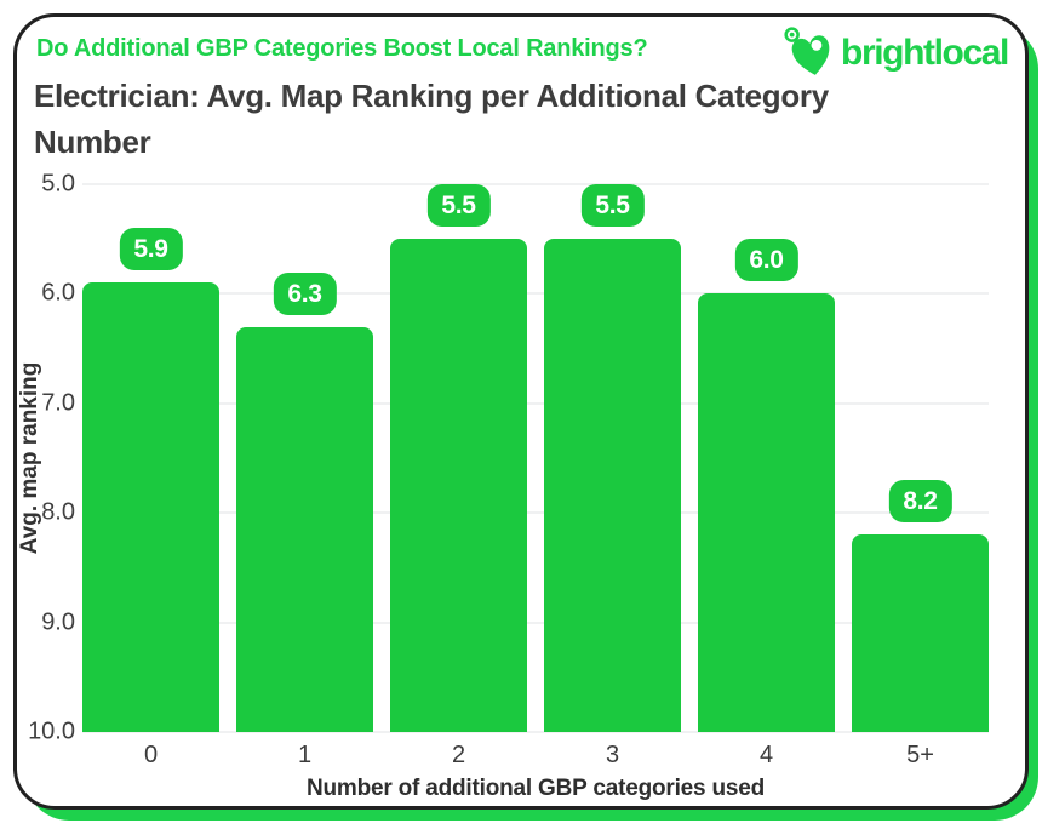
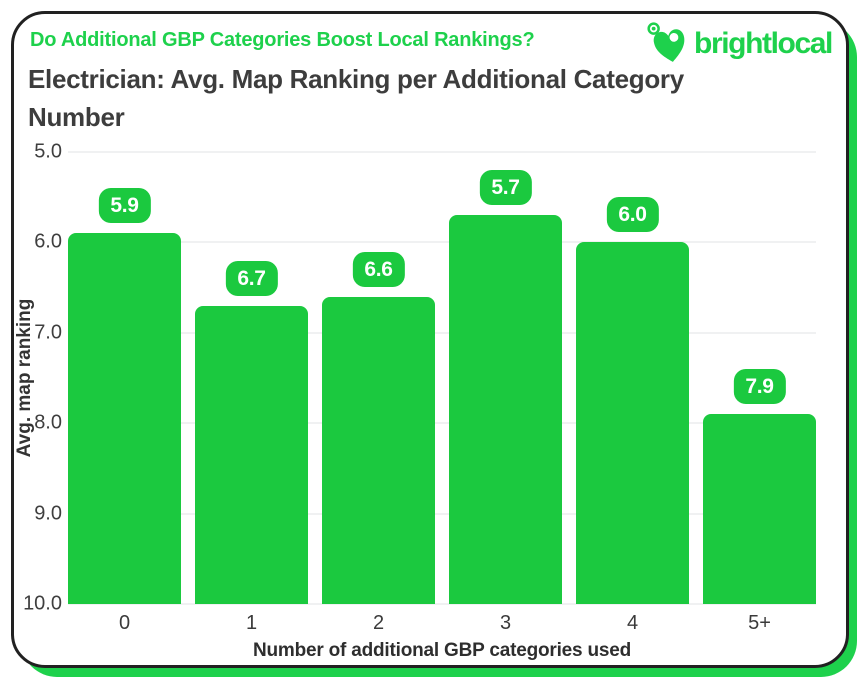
1: 6.3 -> 6.7
2: 5.5 -> 6.6
3: 5.5 -> 5.7
5+: 8.2 -> 7.9
